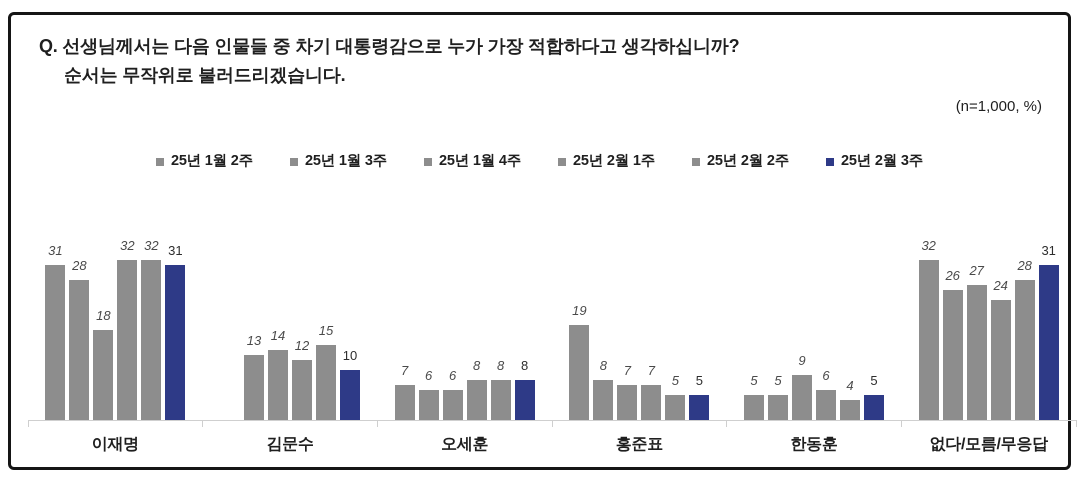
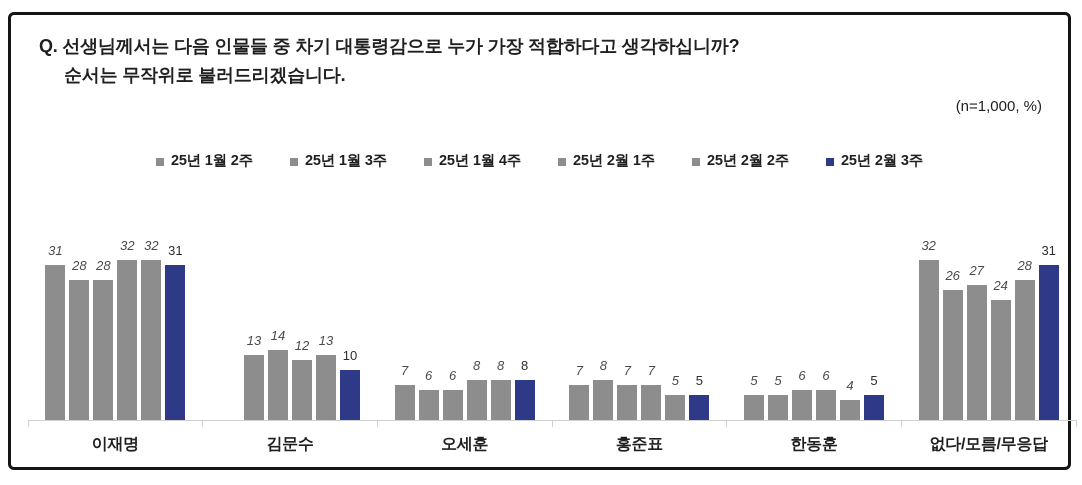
25년 1월 4주/이재명: 18 -> 28
25년 2월 2주/김문수: 15 -> 13
25년 1월 2주/홍준표: 19 -> 7
25년 1월 4주/한동훈: 9 -> 6
